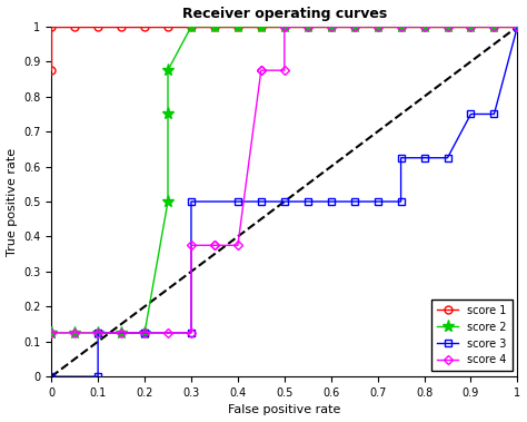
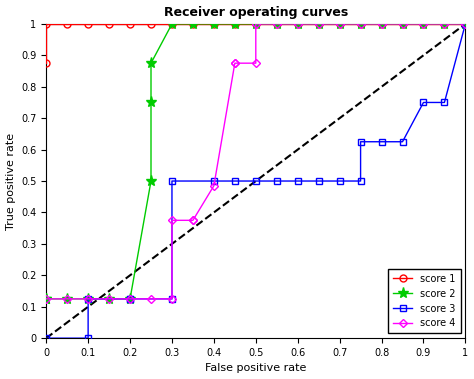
score 4/0.4: 0.375 -> 0.485
